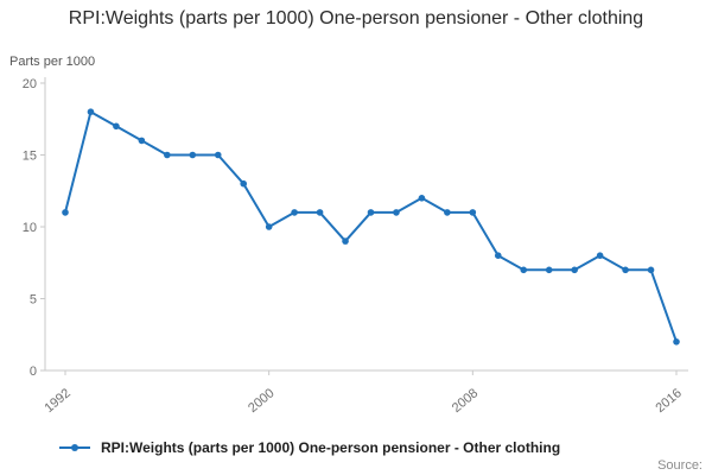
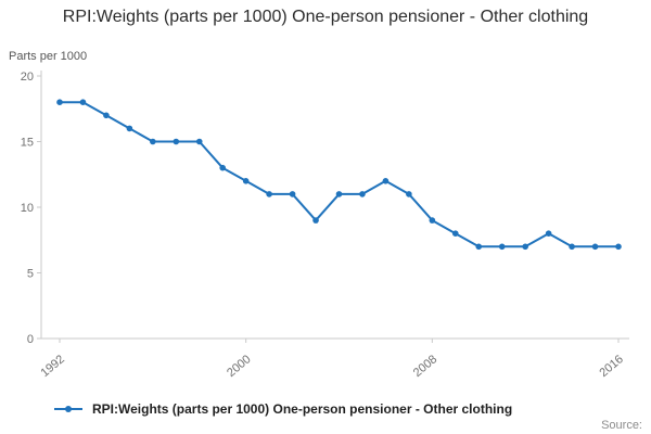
1992: 11 -> 18
2000: 10 -> 12
2008: 11 -> 9
2016: 2 -> 7
